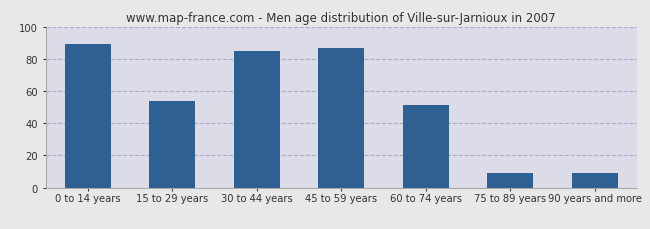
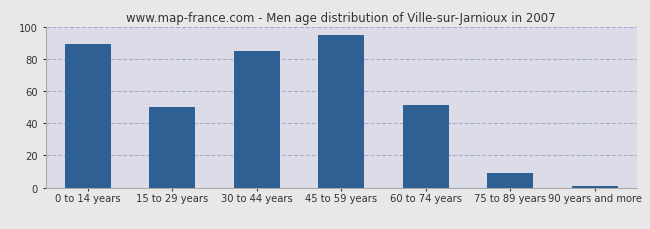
15 to 29 years: 54 -> 50
45 to 59 years: 87 -> 95
90 years and more: 9 -> 1
